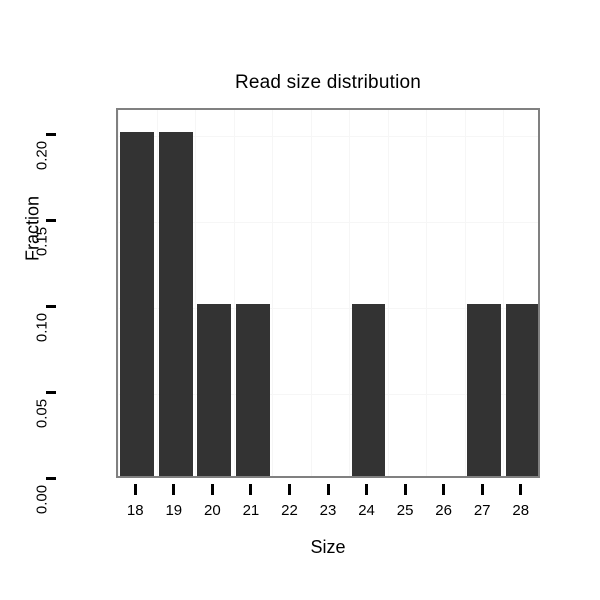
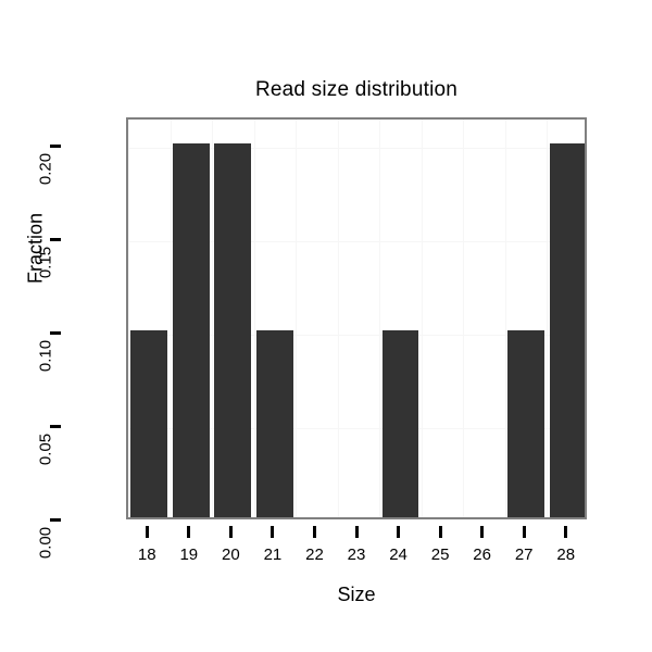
18: 0.2 -> 0.1
20: 0.1 -> 0.2
28: 0.1 -> 0.2
